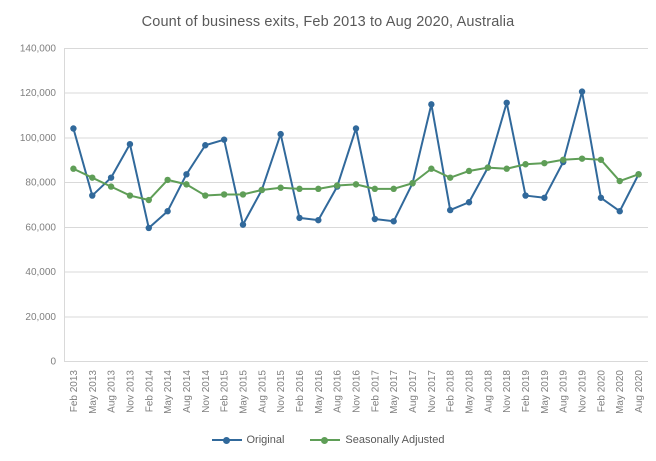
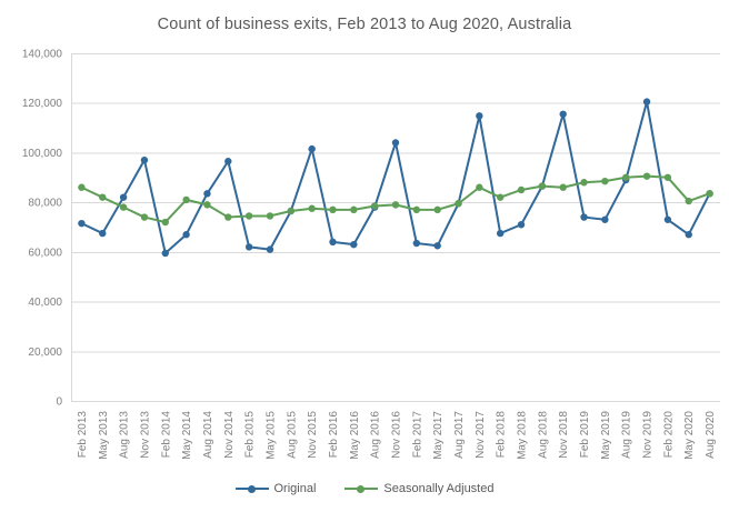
Original/Feb 2013: 104000 -> 72000
Original/May 2013: 74000 -> 68000
Original/Feb 2015: 99000 -> 62000
